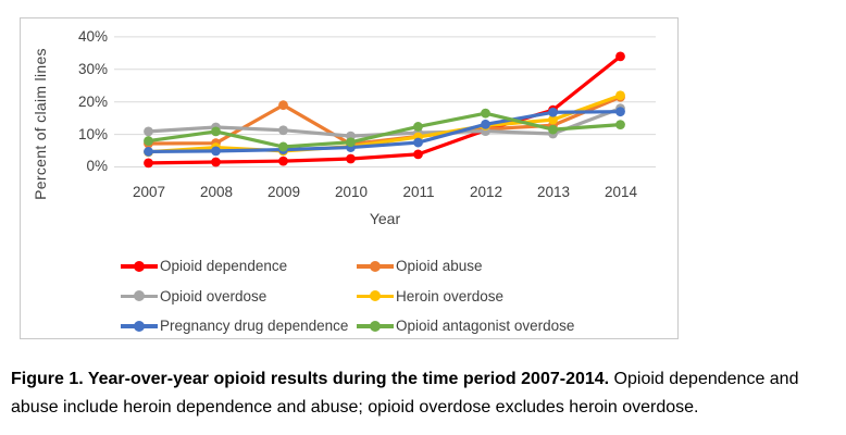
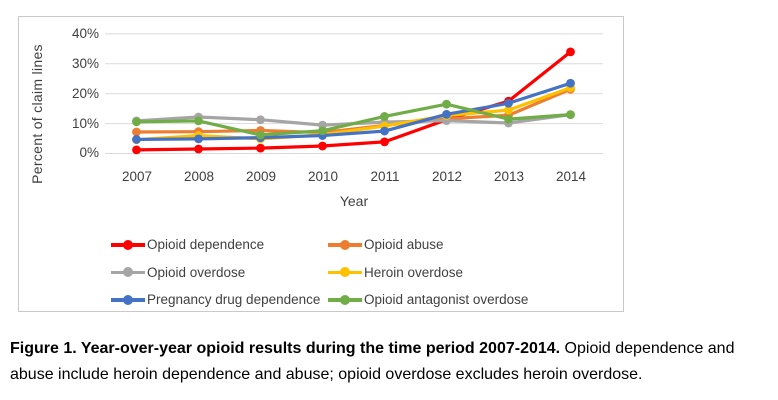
Opioid antagonist overdose/2007: 8% -> 11%
Opioid abuse/2009: 19% -> 8%
Opioid overdose/2014: 18% -> 13%
Pregnancy drug dependence/2014: 17% -> 24%
